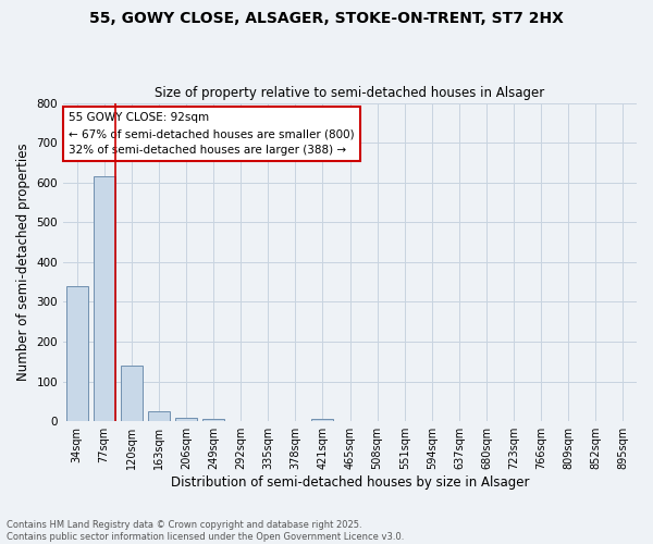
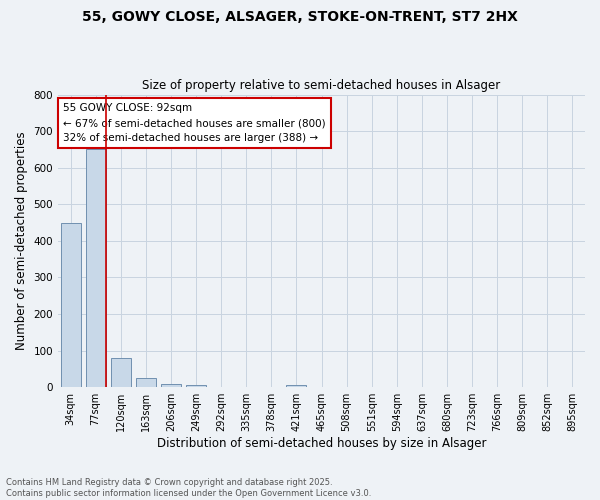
34sqm: 340 -> 450
77sqm: 615 -> 650
120sqm: 140 -> 80
